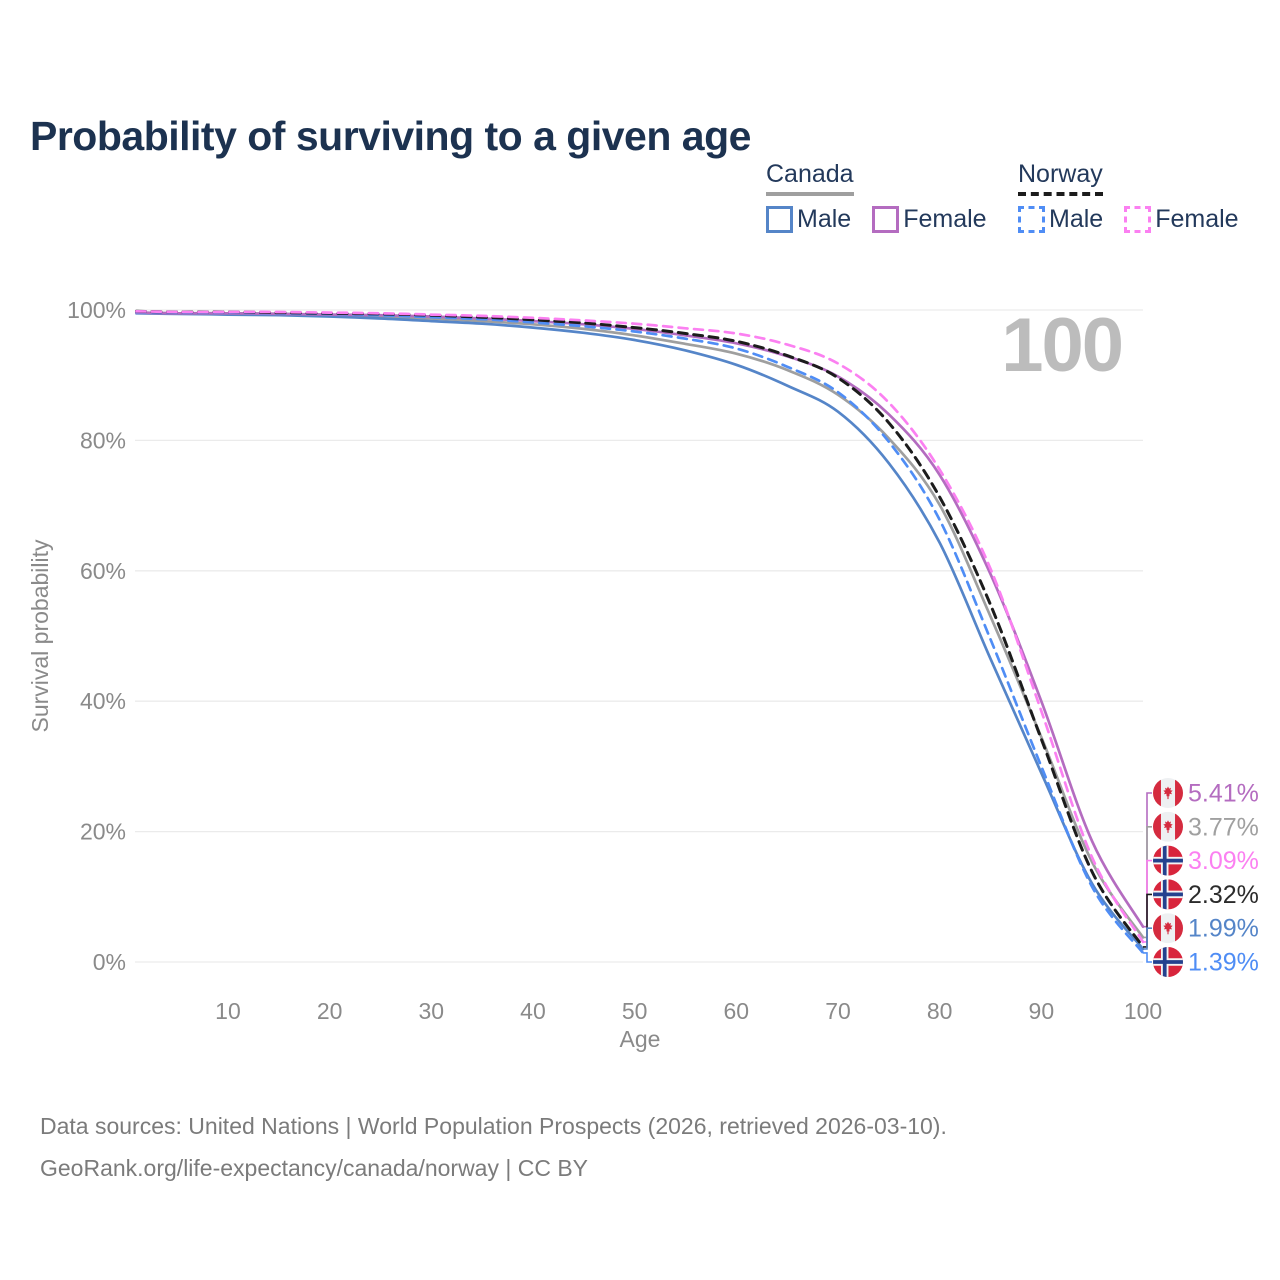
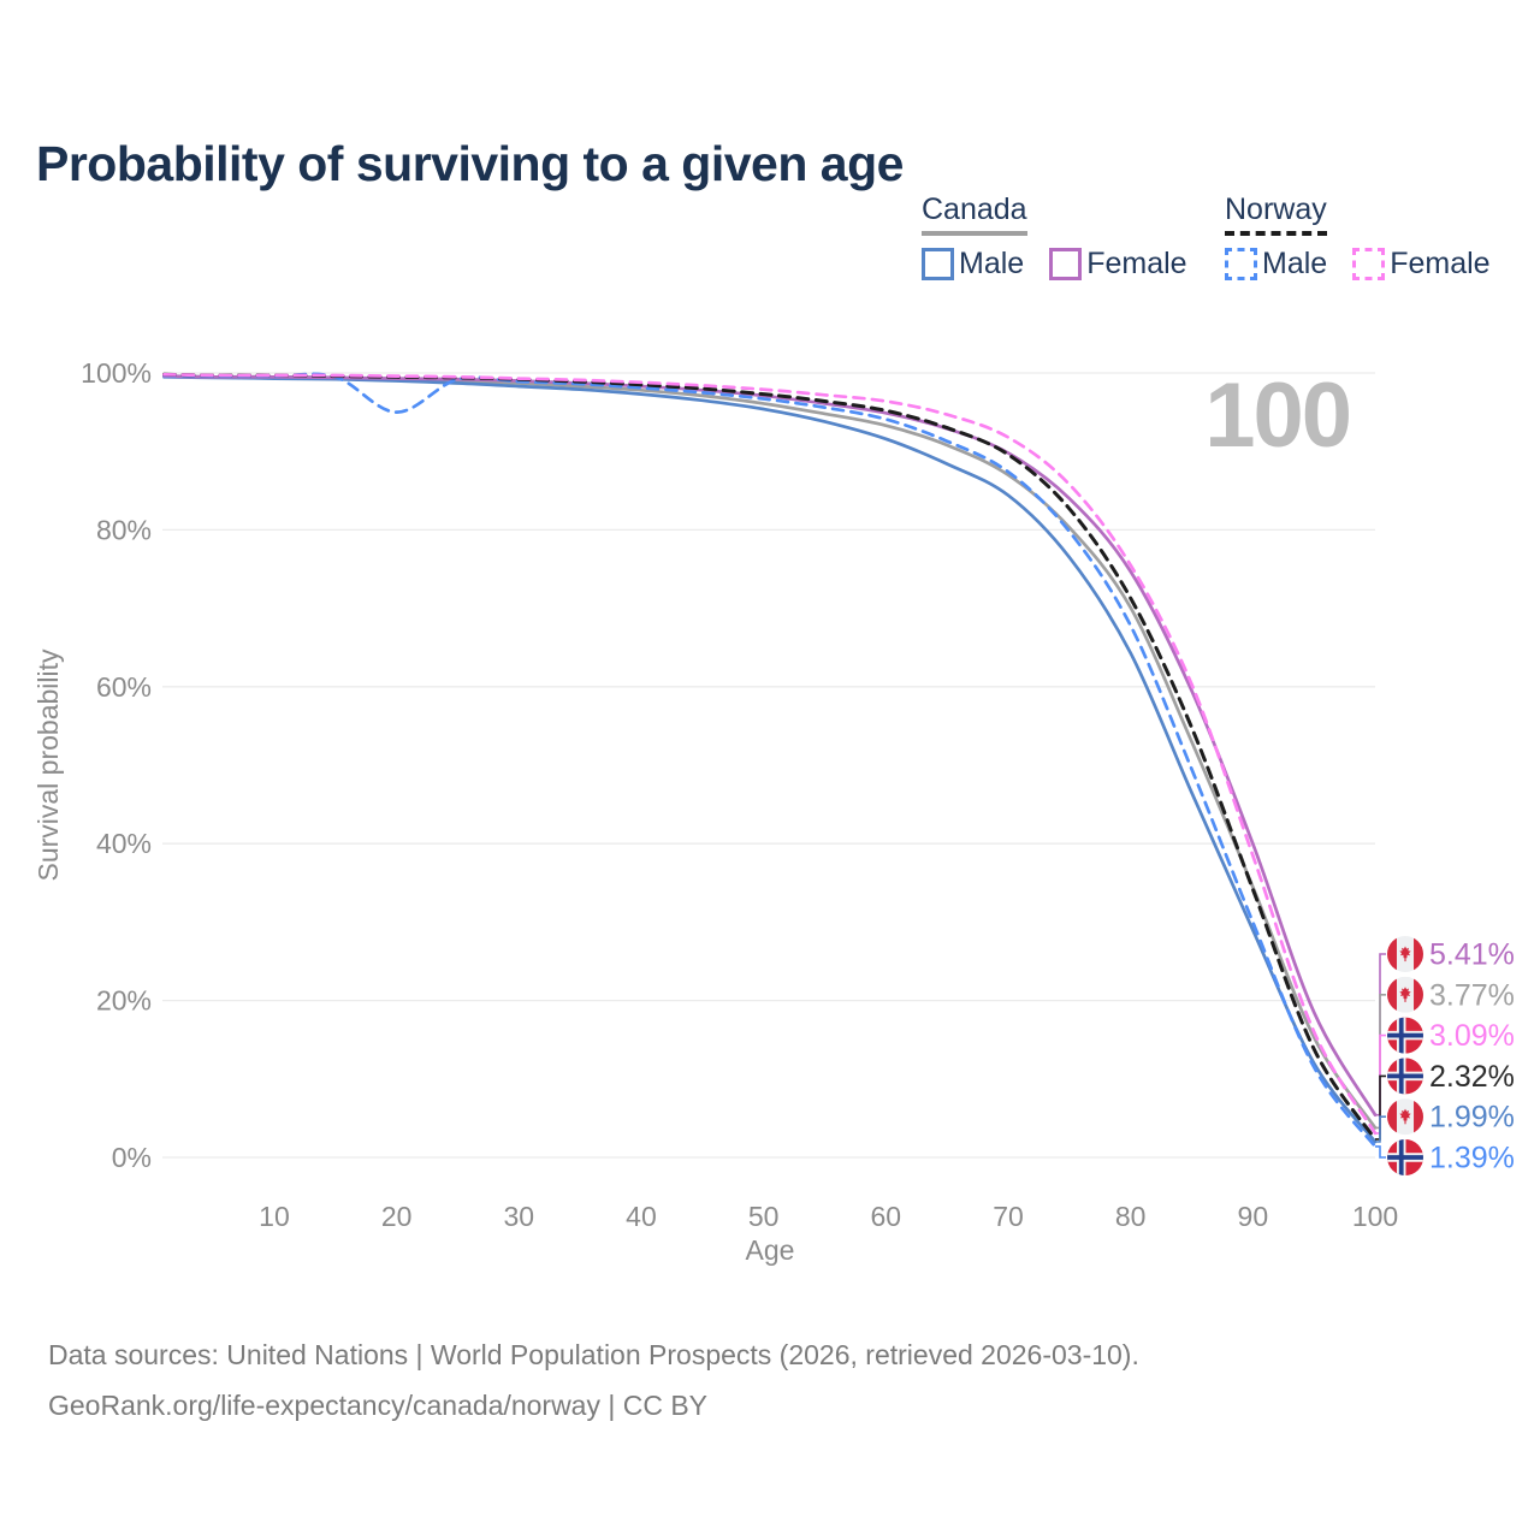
Norway Male/20: 99% -> 95%
